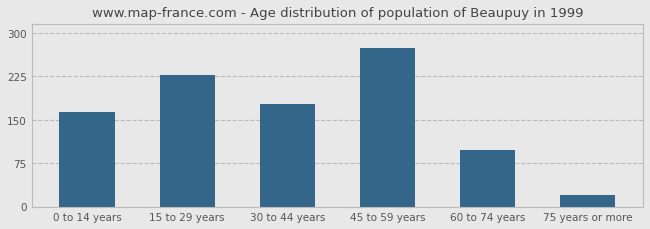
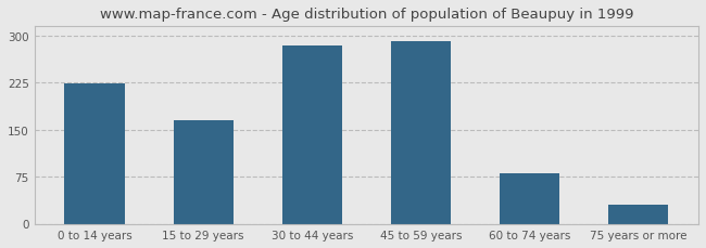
0 to 14 years: 164 -> 224
15 to 29 years: 228 -> 165
30 to 44 years: 178 -> 284
45 to 59 years: 274 -> 291
60 to 74 years: 98 -> 80
75 years or more: 20 -> 30
